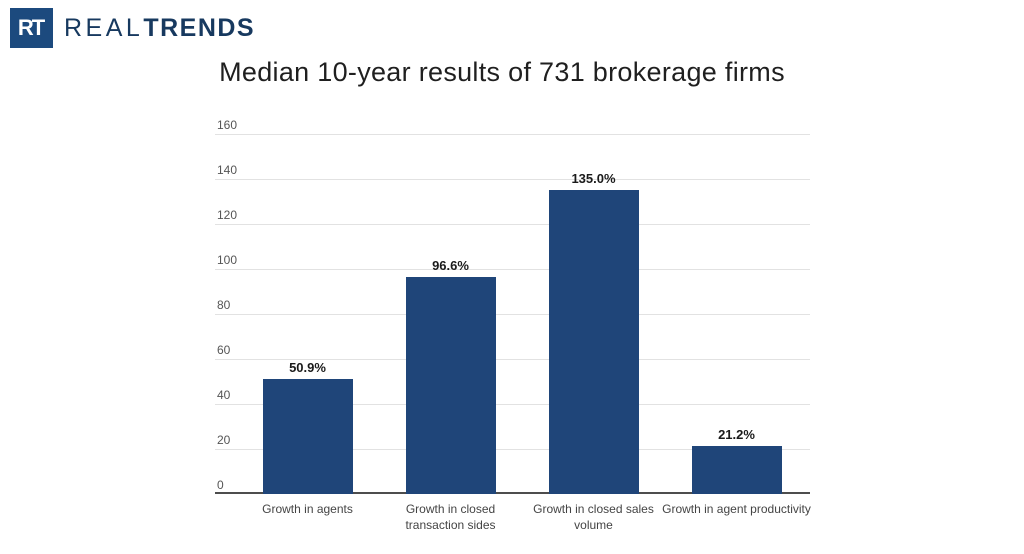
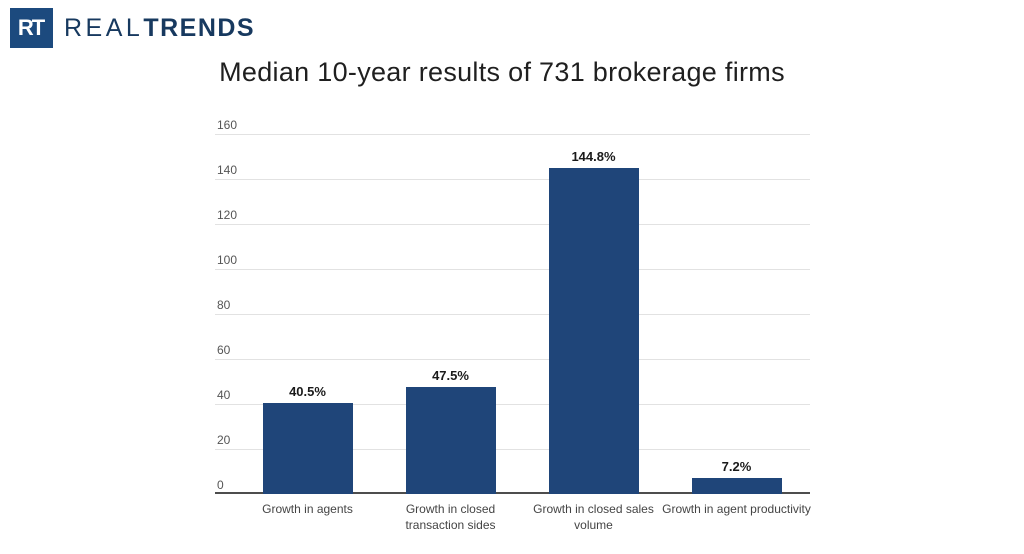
Growth in agents: 50.9% -> 40.5%
Growth in closed transaction sides: 96.6% -> 47.5%
Growth in closed sales volume: 135.0% -> 144.8%
Growth in agent productivity: 21.2% -> 7.2%
